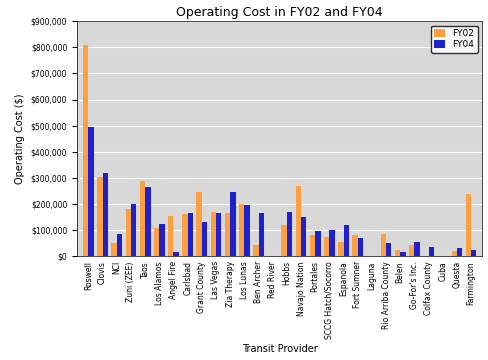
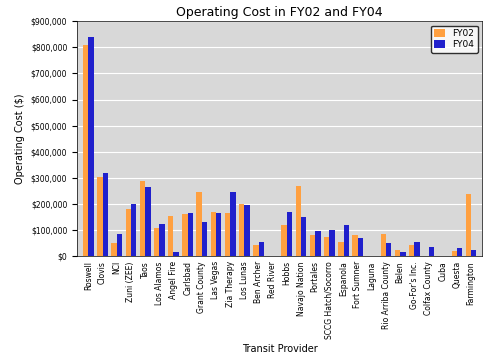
FY04/Roswell: $495,000 -> $840,000
FY04/Ben Archer: $165,000 -> $55,000
